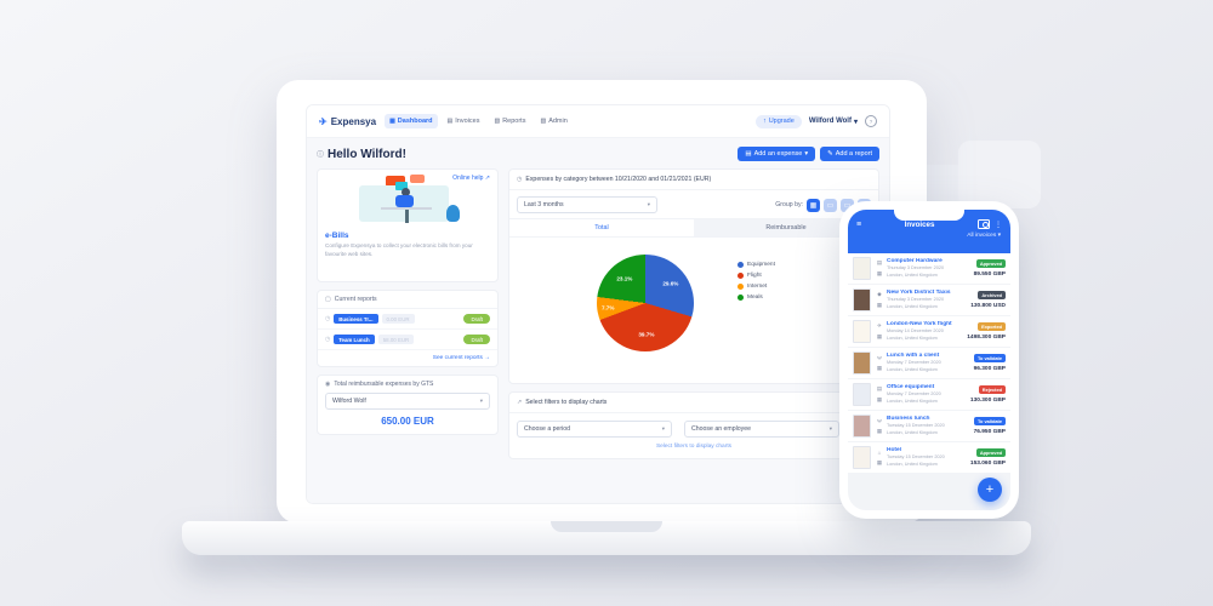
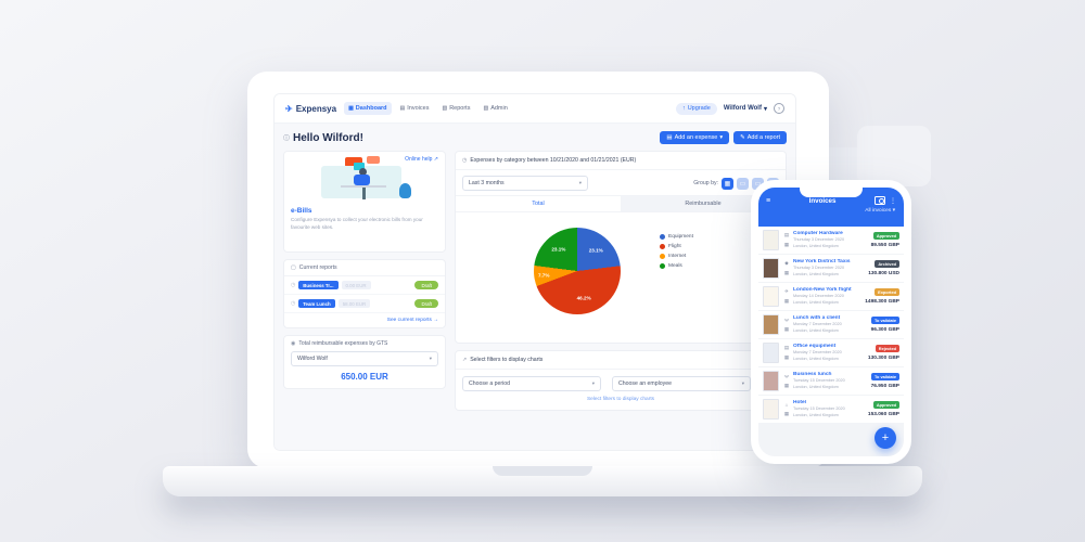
Equipment: 29.6% -> 23.1%
Flight: 39.7% -> 46.2%
